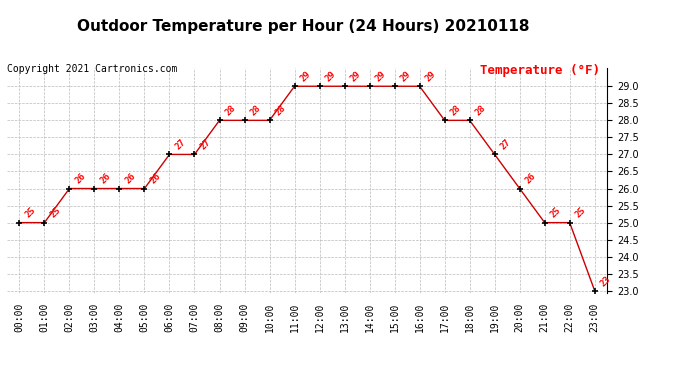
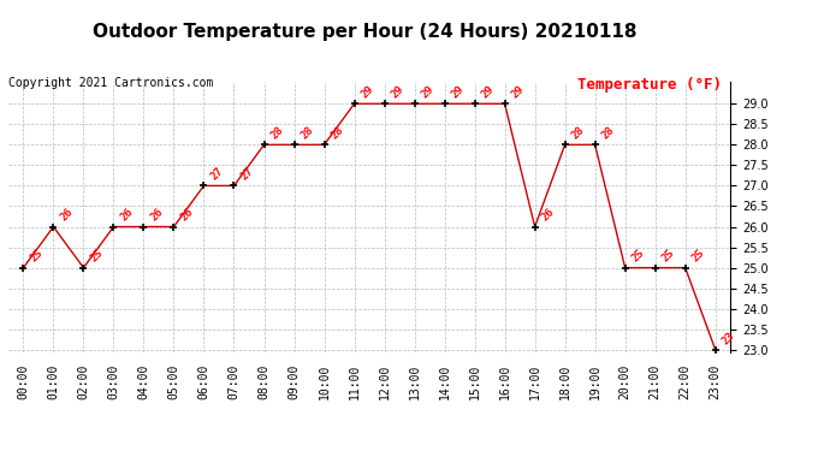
01:00: 25 -> 26
02:00: 26 -> 25
17:00: 28 -> 26
19:00: 27 -> 28
20:00: 26 -> 25
